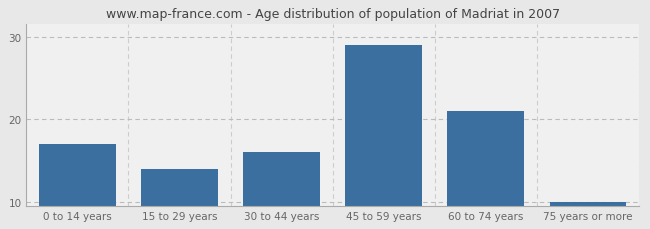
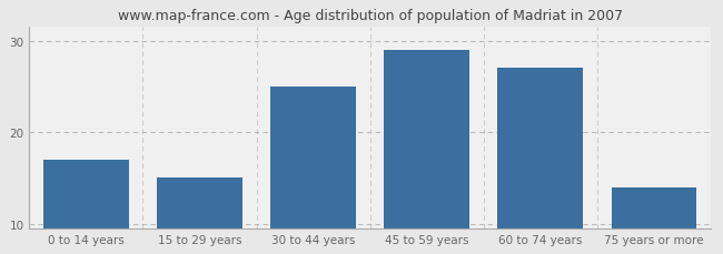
15 to 29 years: 14 -> 15
30 to 44 years: 16 -> 25
60 to 74 years: 21 -> 27
75 years or more: 10 -> 14
